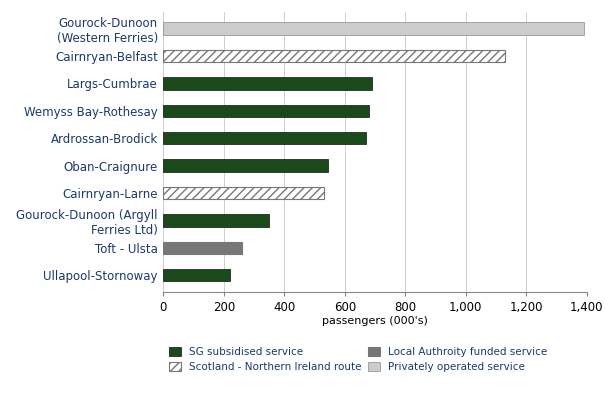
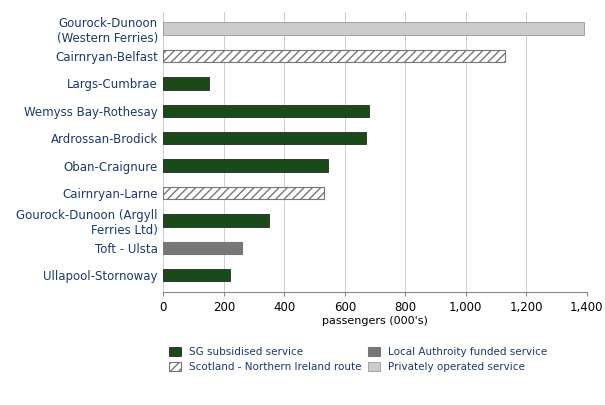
Largs-Cumbrae: 690 -> 150
